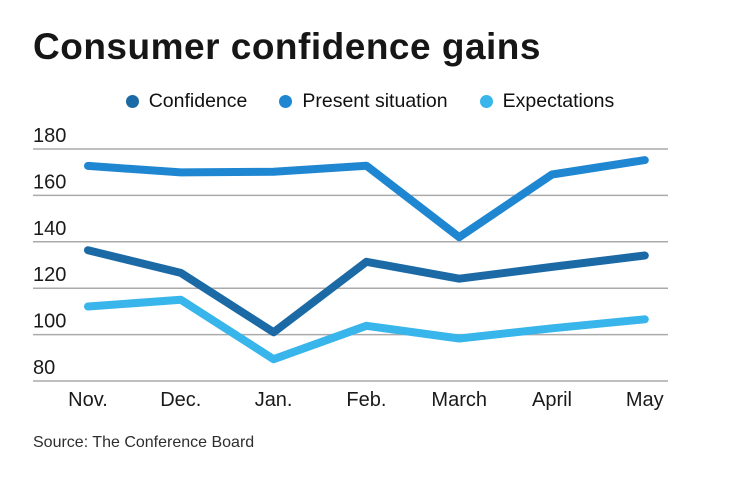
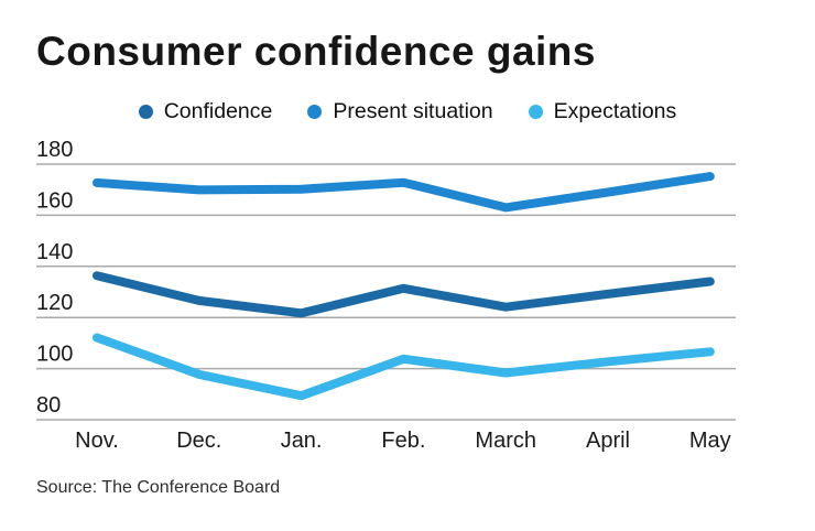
Expectations/Dec.: 115 -> 98
Confidence/Jan.: 101 -> 122
Present situation/March: 142 -> 163
